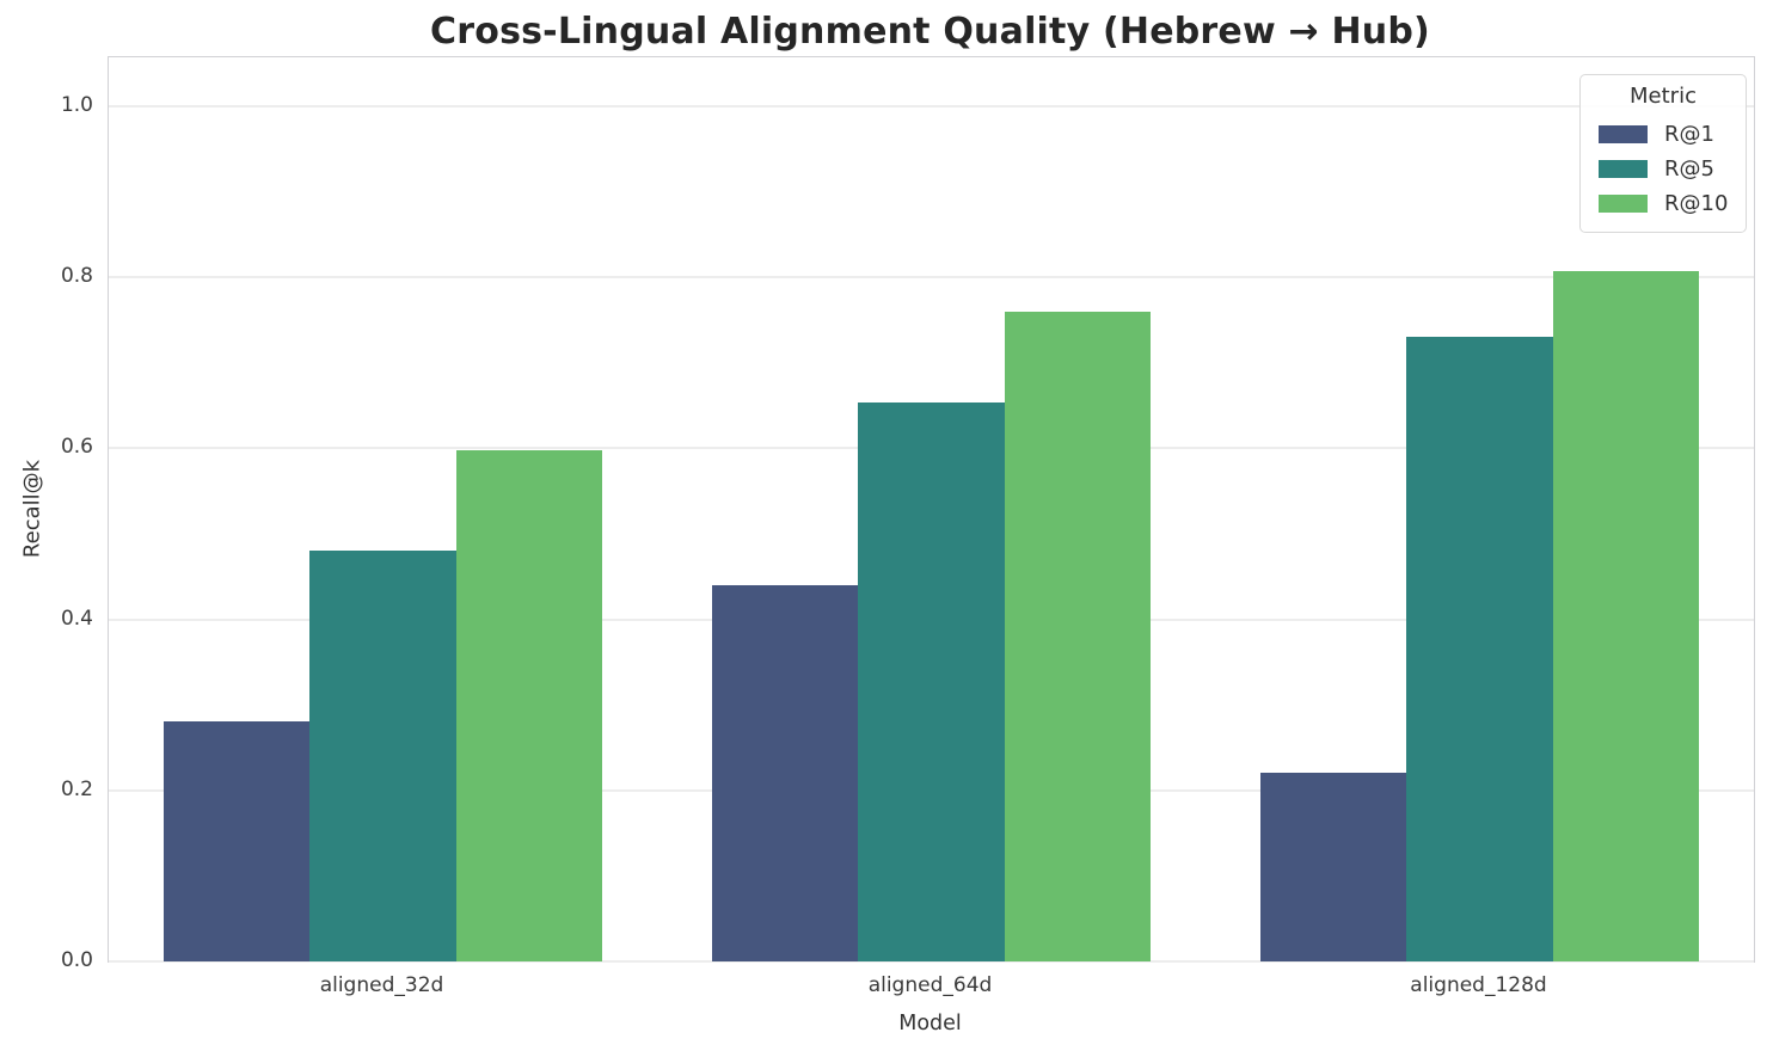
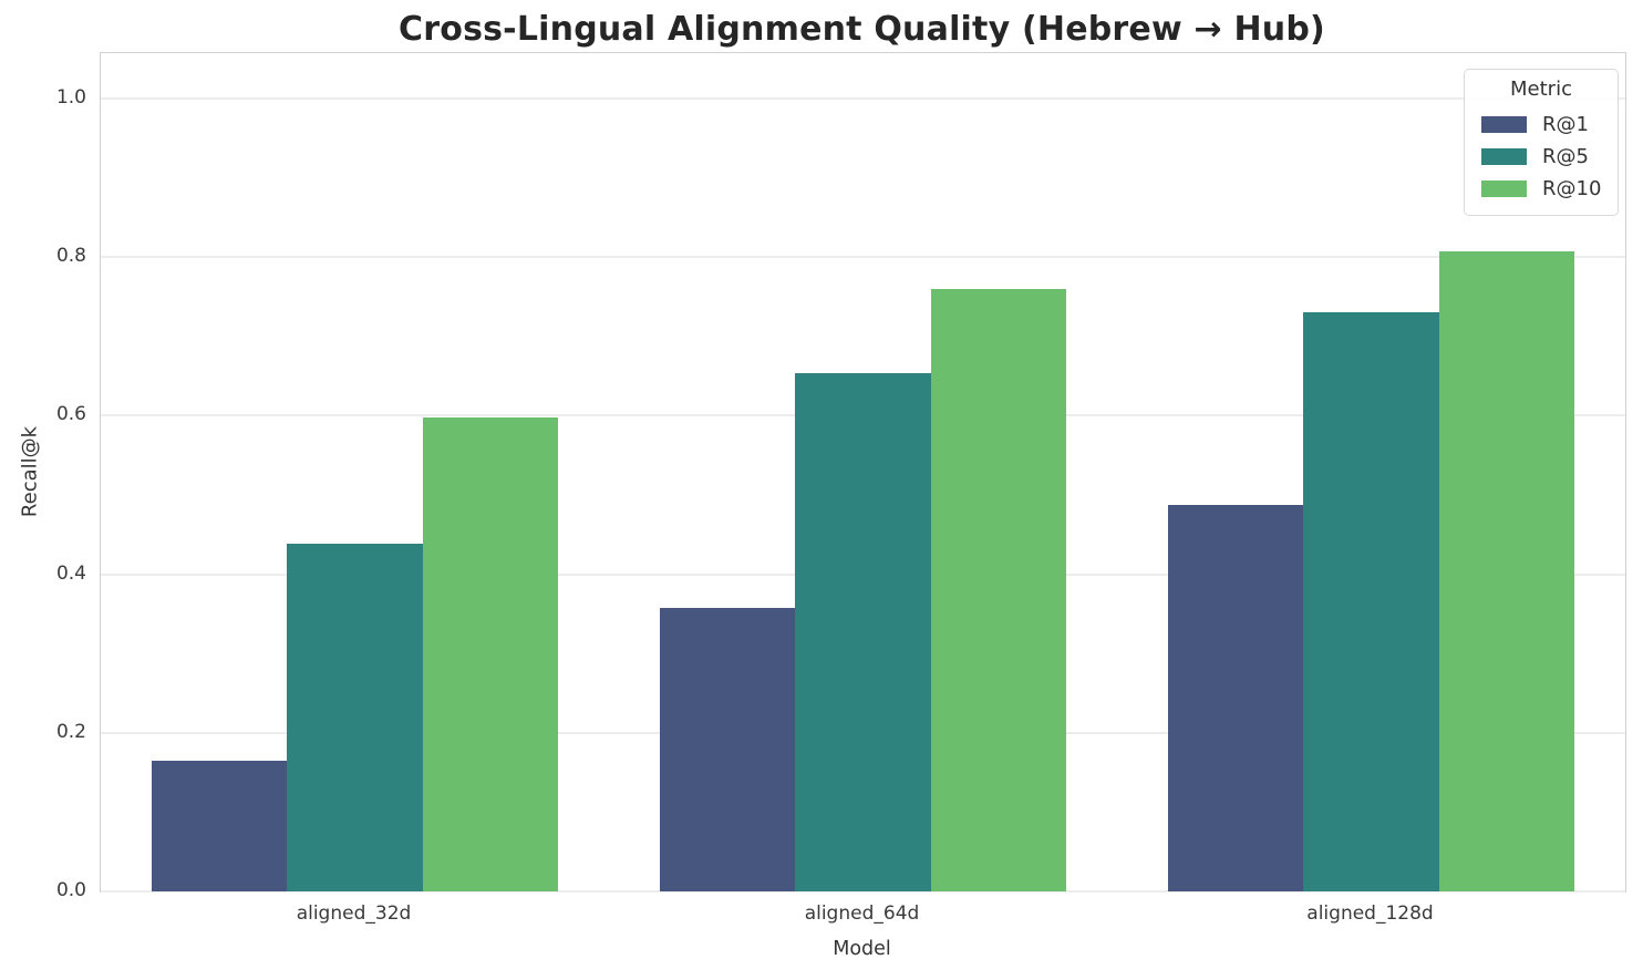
R@1/aligned_32d: 0.28 -> 0.17
R@5/aligned_32d: 0.48 -> 0.44
R@1/aligned_64d: 0.44 -> 0.36
R@1/aligned_128d: 0.22 -> 0.49
